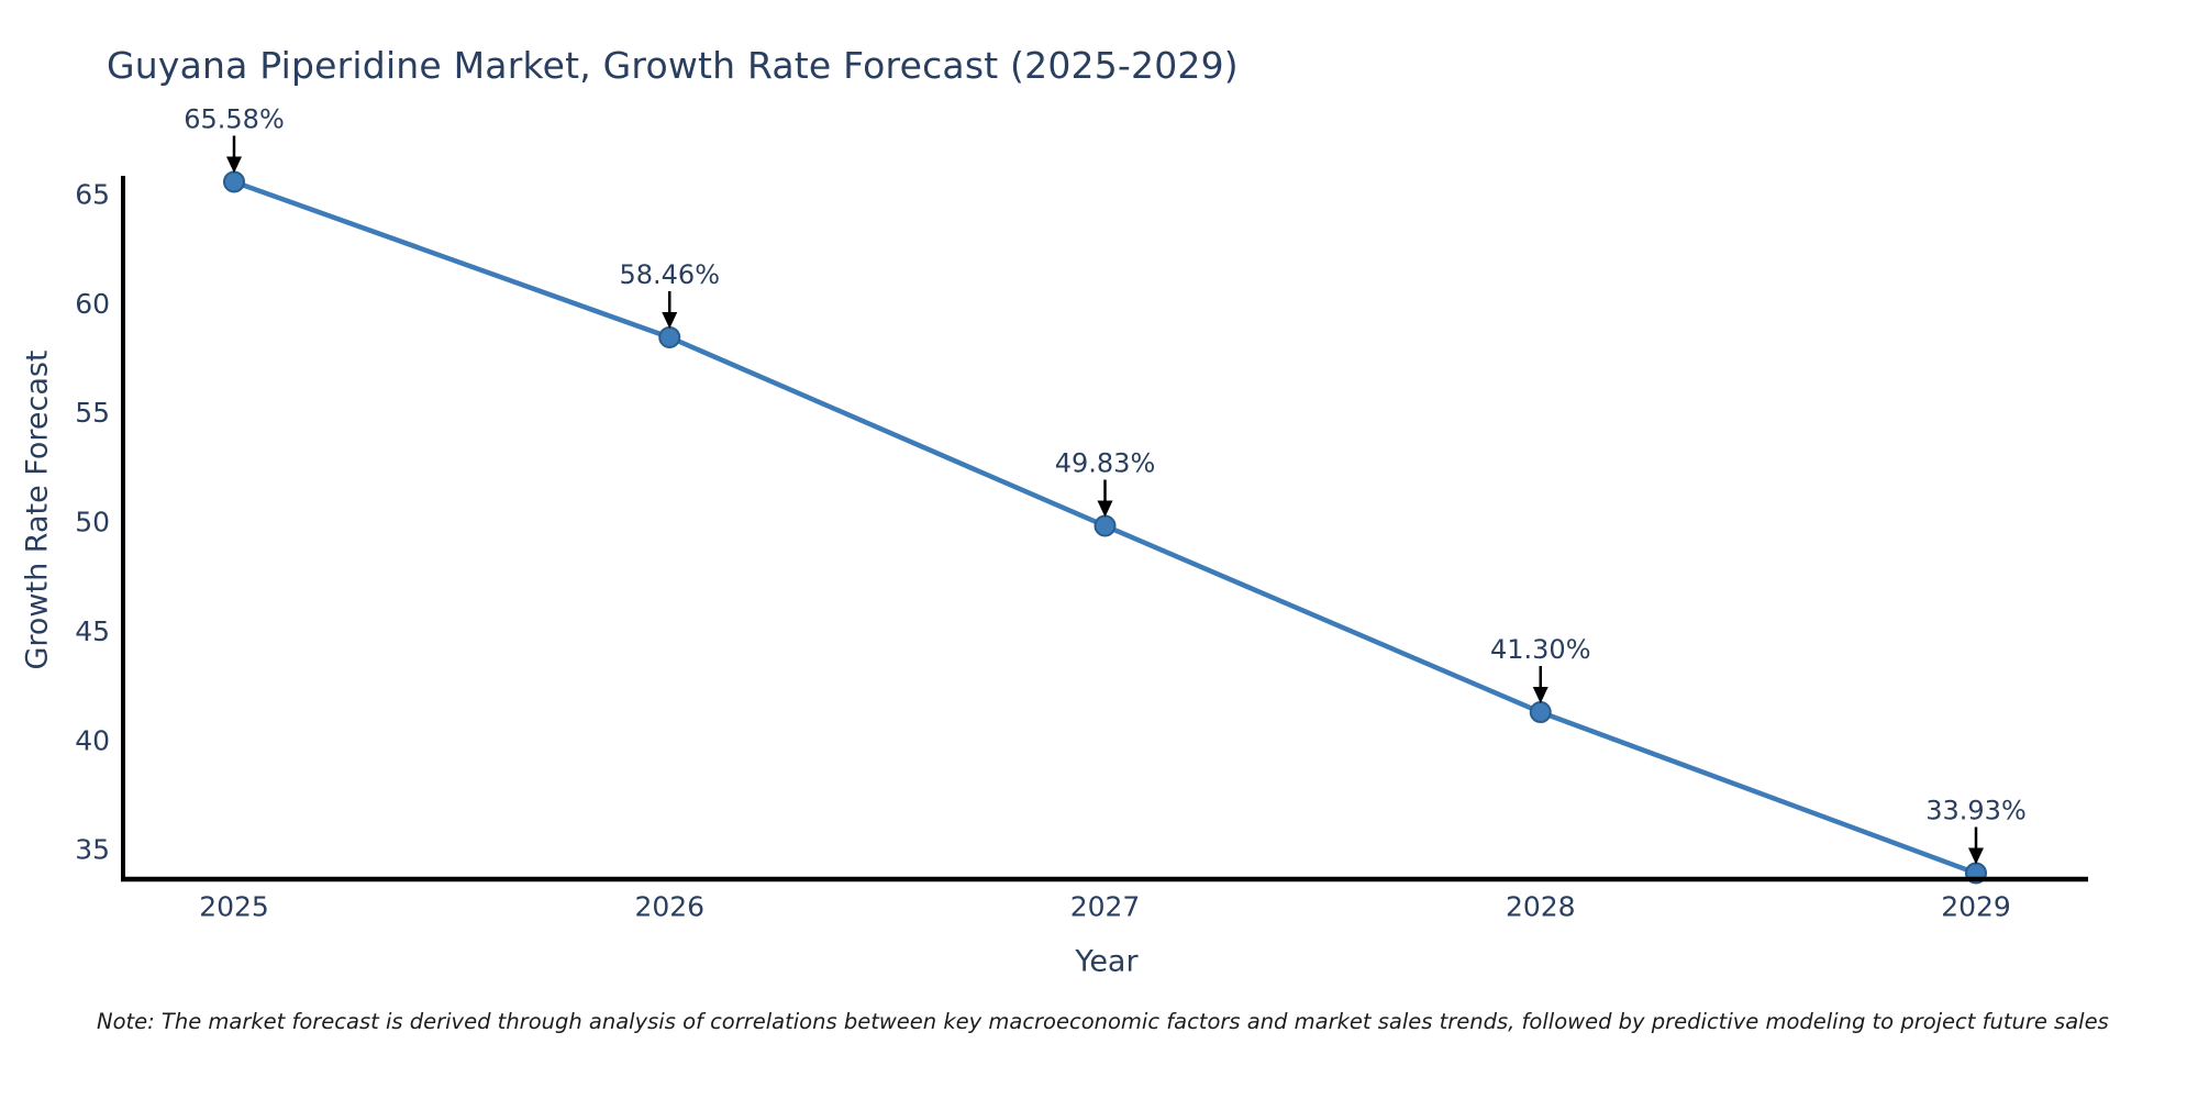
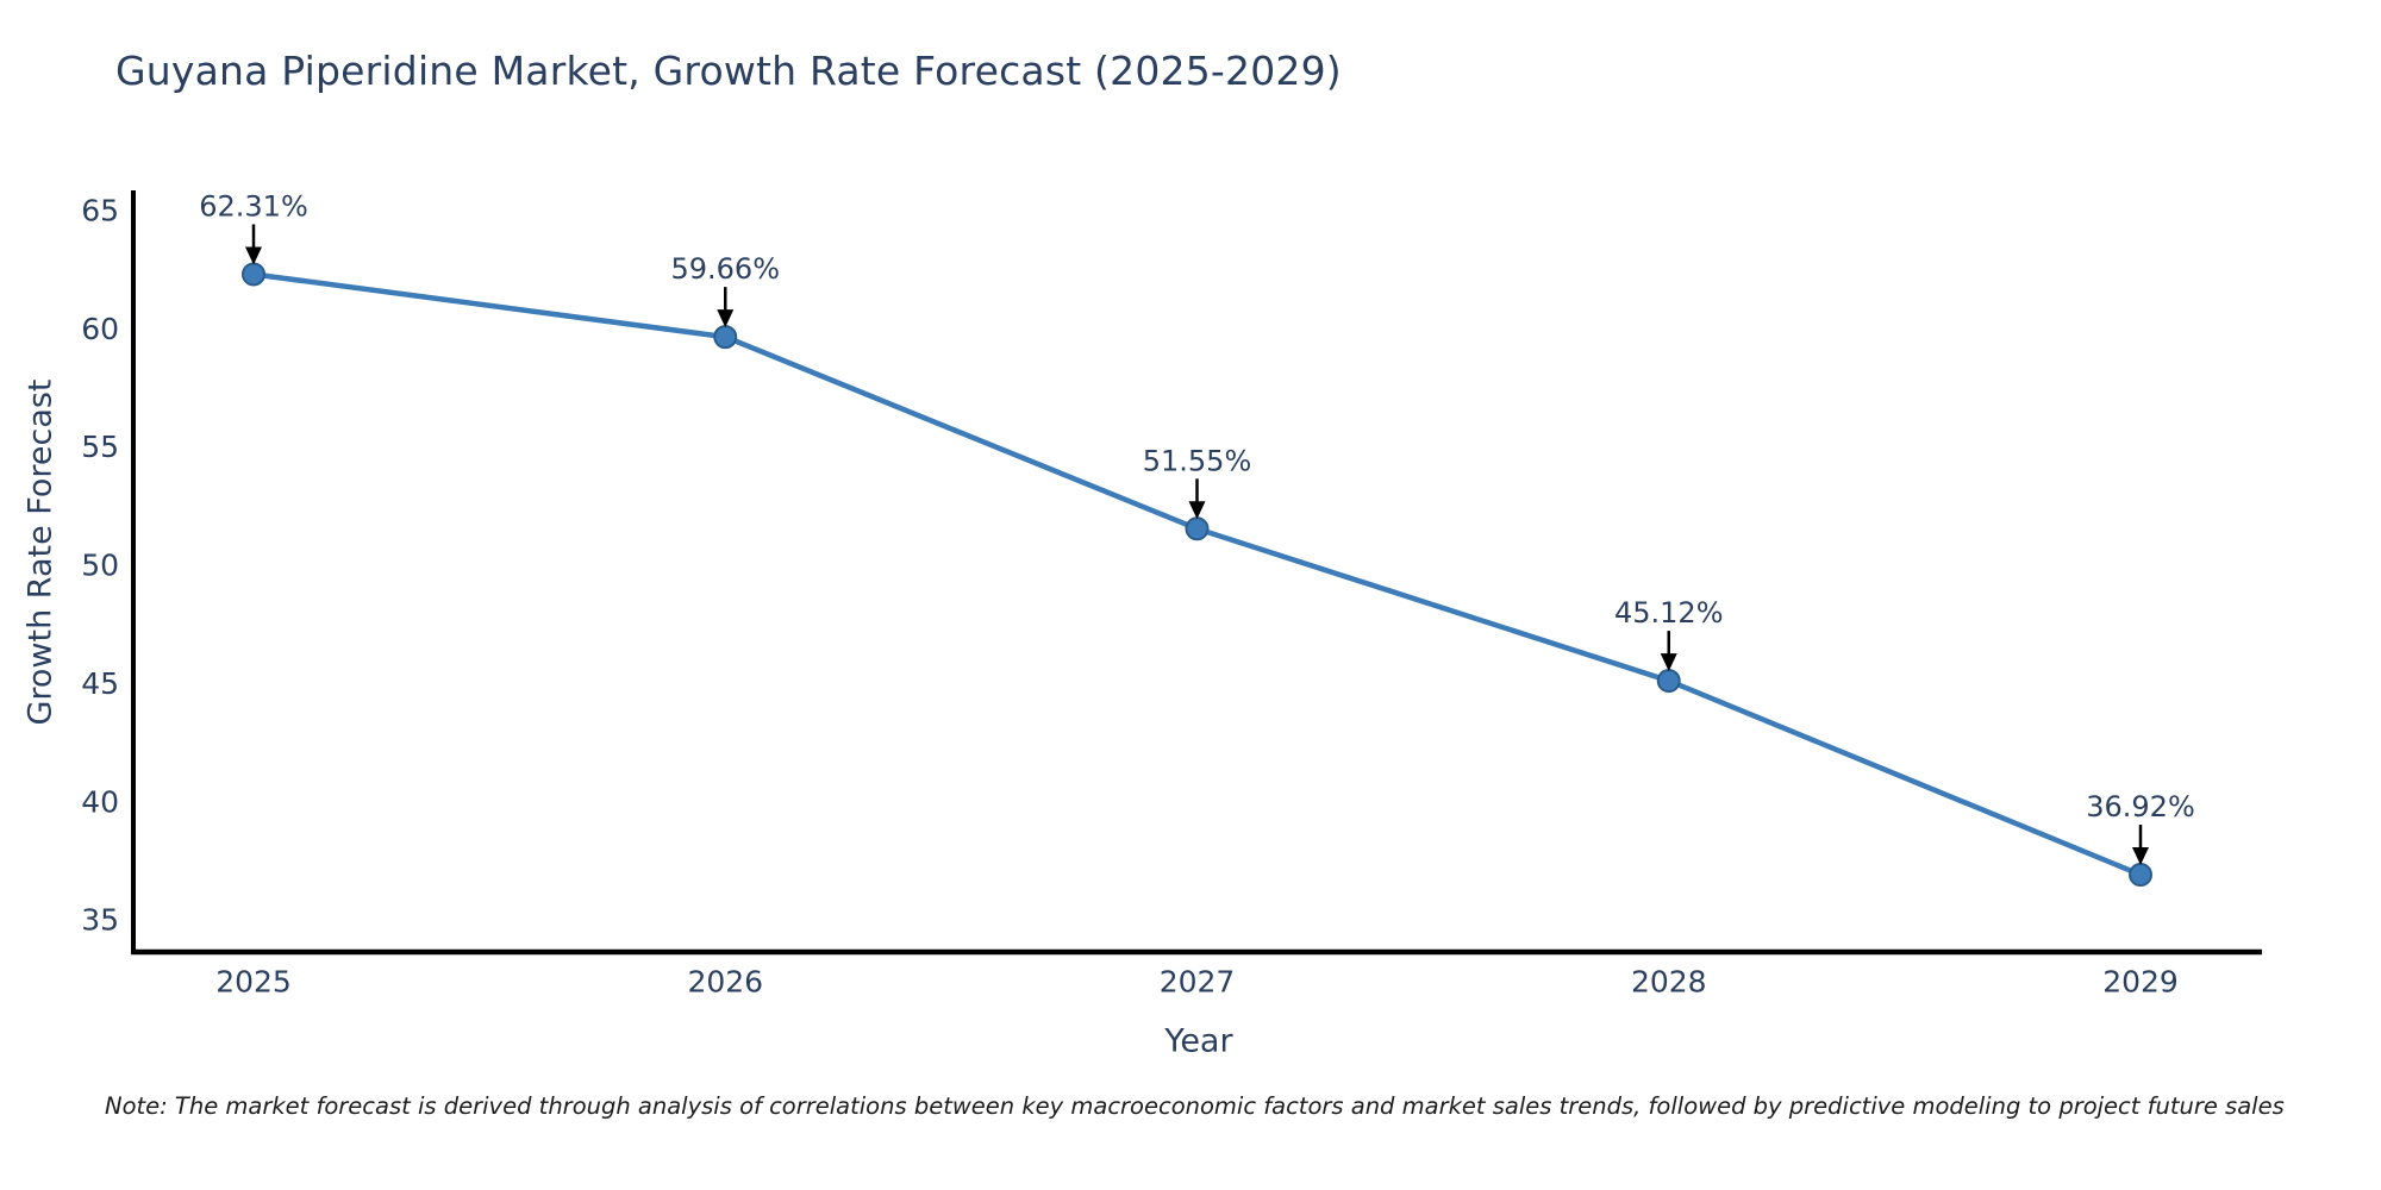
2025: 65.58% -> 62.31%
2026: 58.46% -> 59.66%
2027: 49.83% -> 51.55%
2028: 41.30% -> 45.12%
2029: 33.93% -> 36.92%
